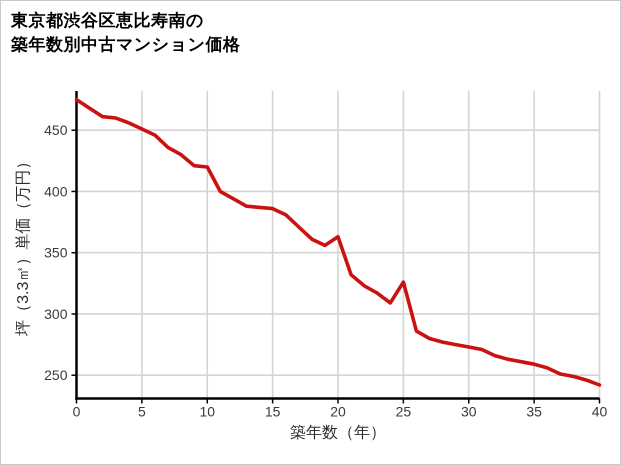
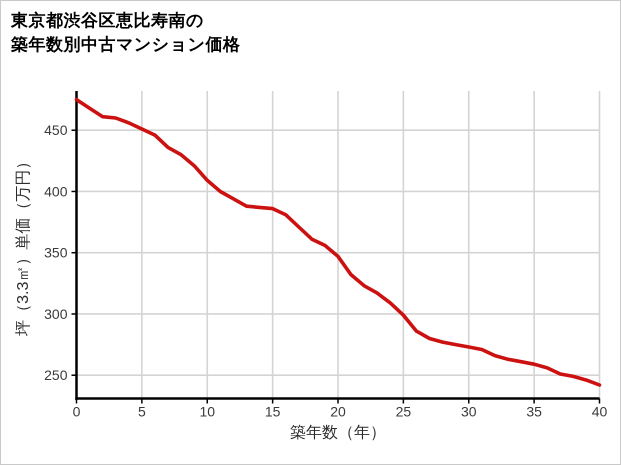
10: 420 -> 409
20: 363 -> 347
25: 326 -> 299
